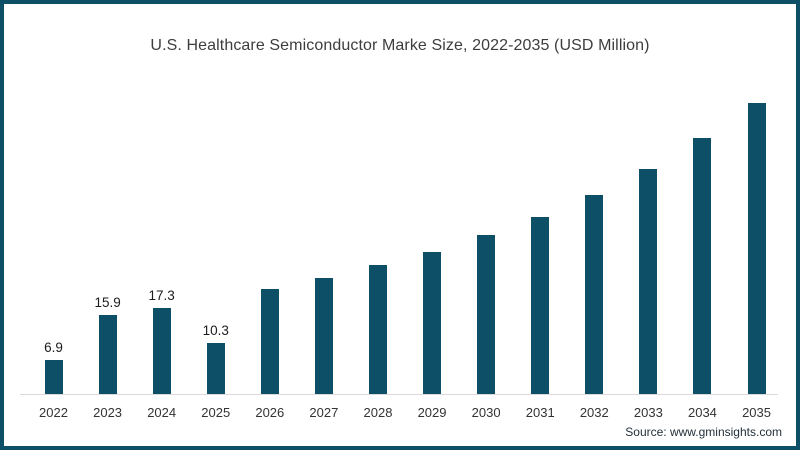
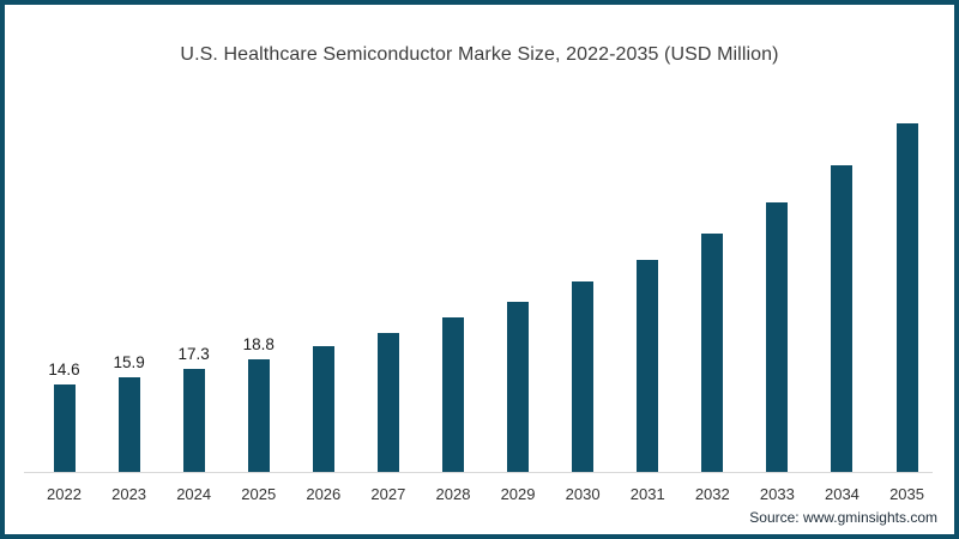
2022: 6.9 -> 14.6
2025: 10.3 -> 18.8
